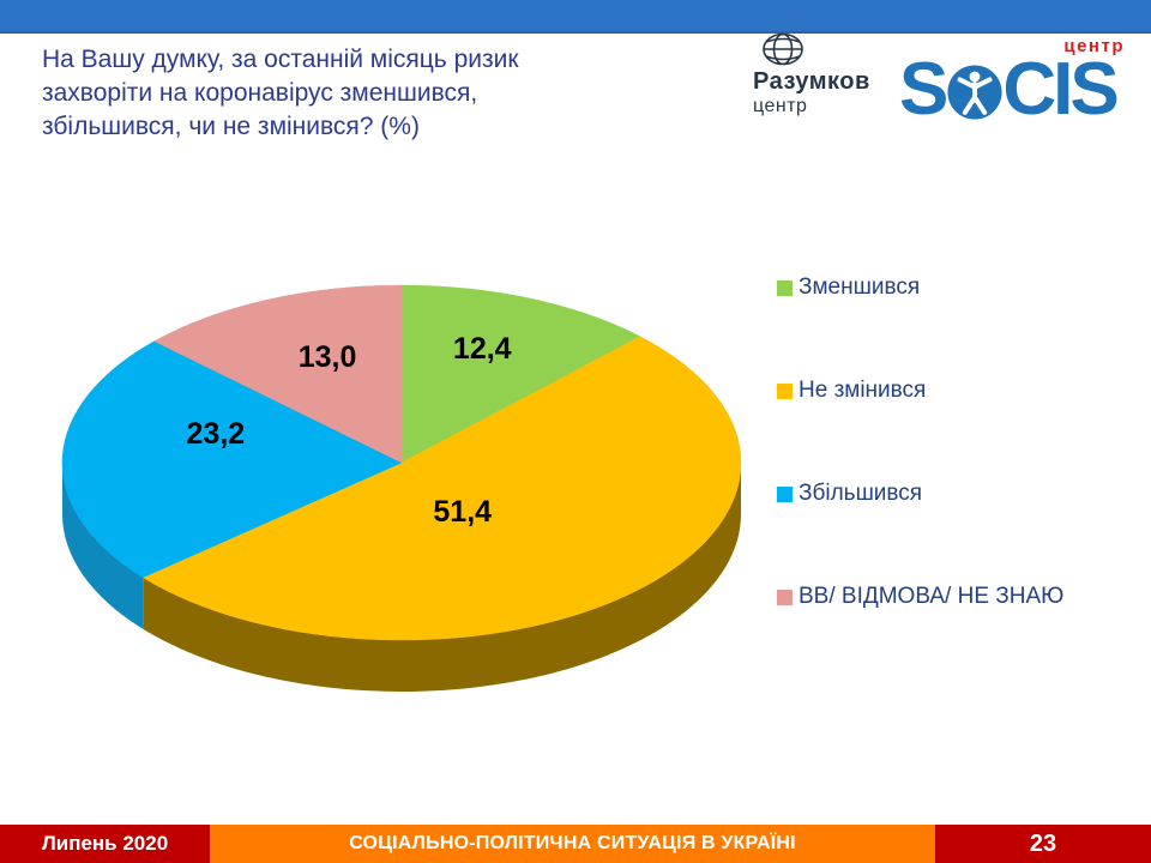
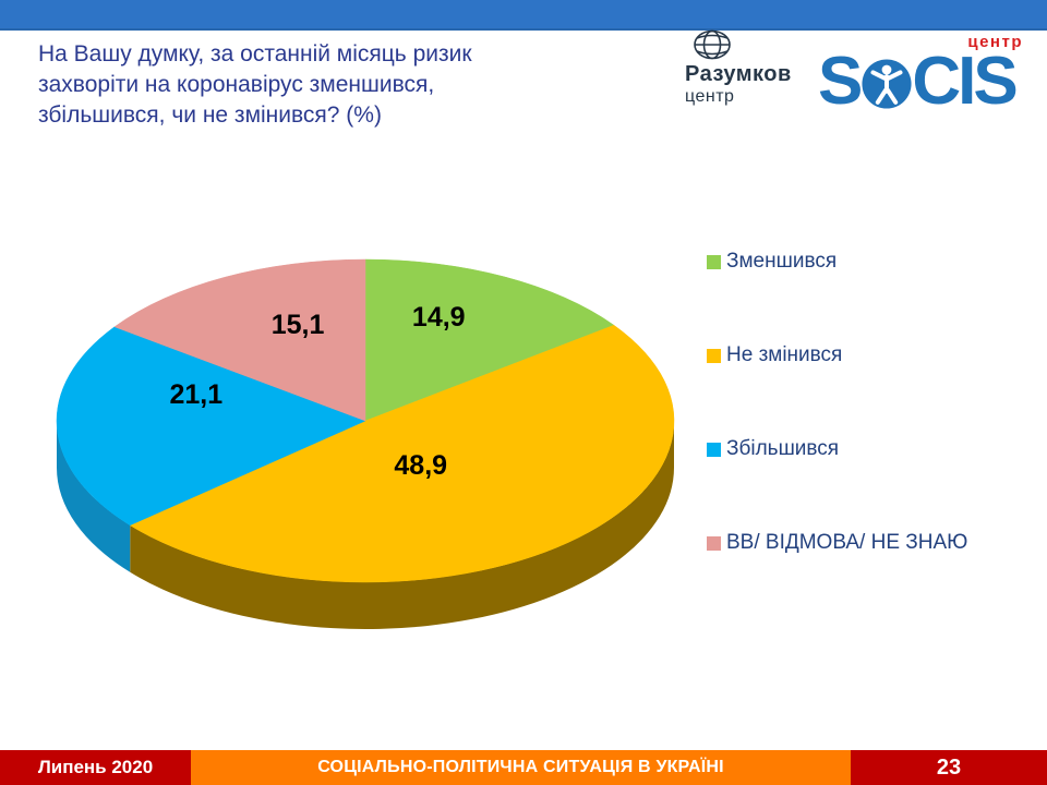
Зменшився: 12,4 -> 14,9
Не змінився: 51,4 -> 48,9
Збільшився: 23,2 -> 21,1
ВВ/ ВІДМОВА/ НЕ ЗНАЮ: 13,0 -> 15,1
